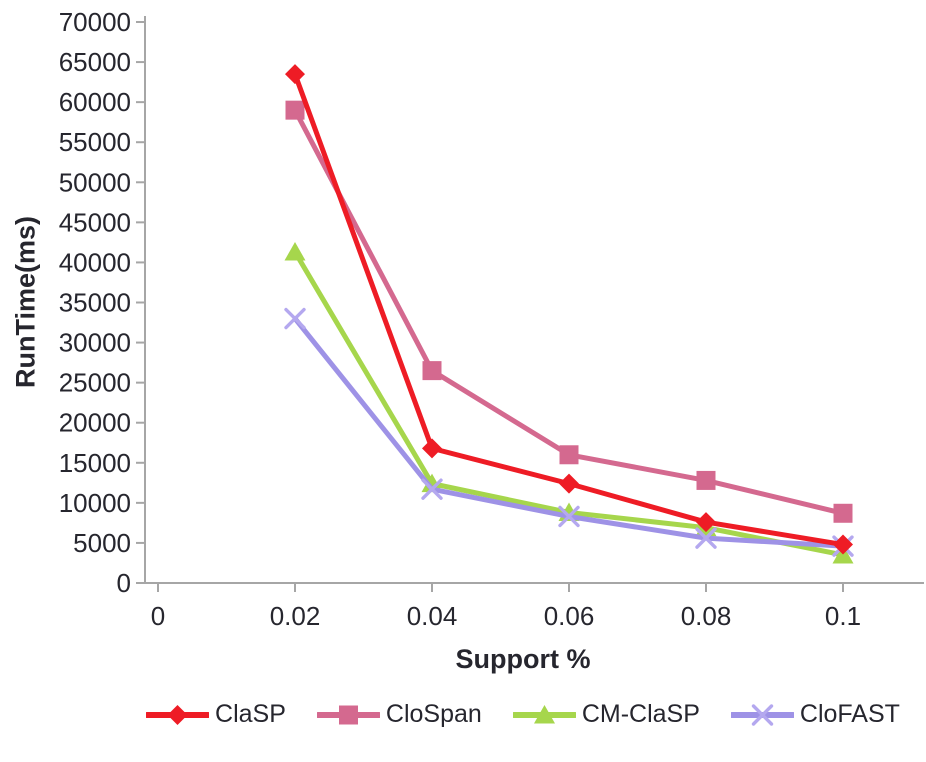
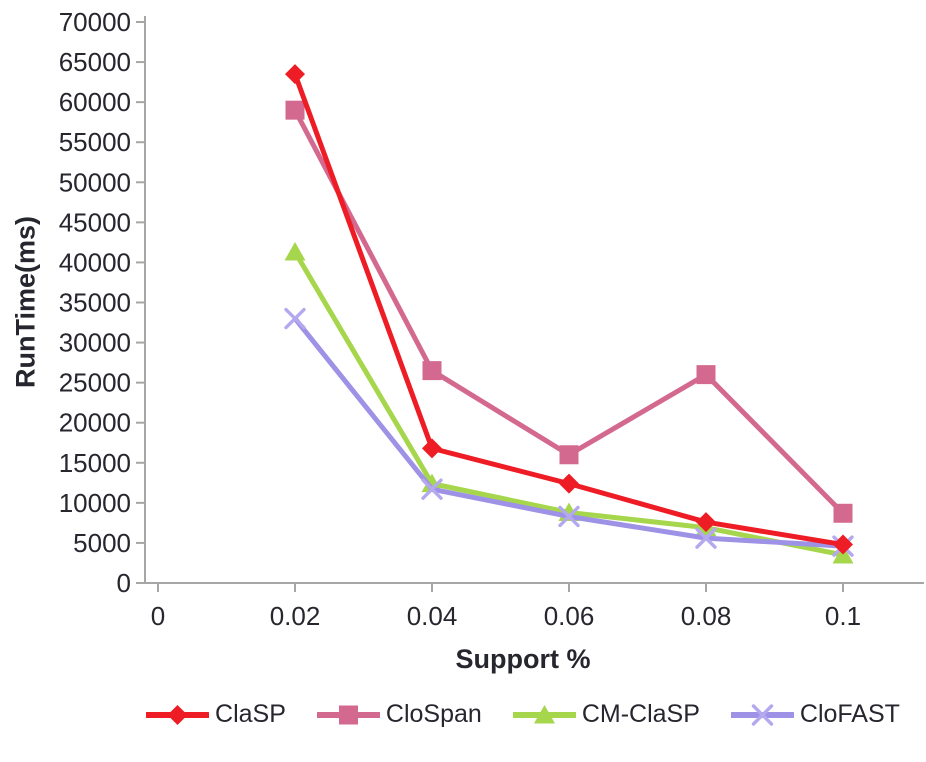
CloSpan/0.08: 13000 -> 26000
